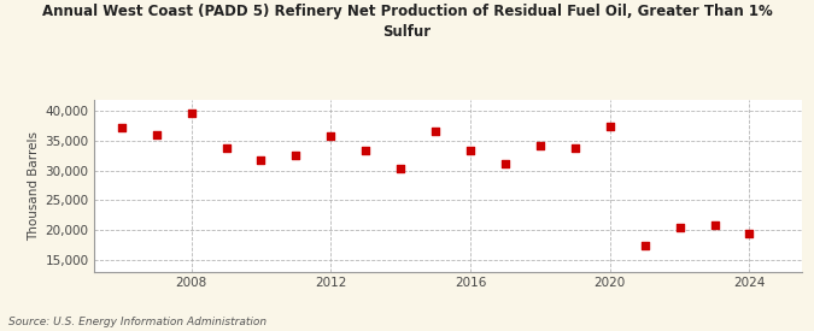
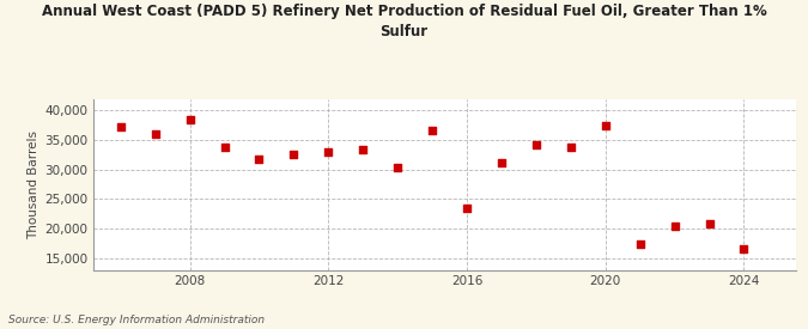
2008: 39,700 -> 38,500
2012: 35,800 -> 33,000
2016: 33,300 -> 23,500
2024: 19,300 -> 16,500
